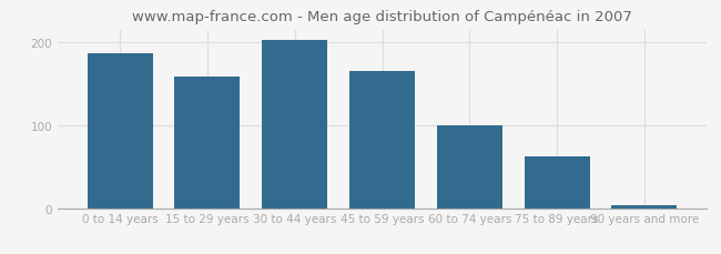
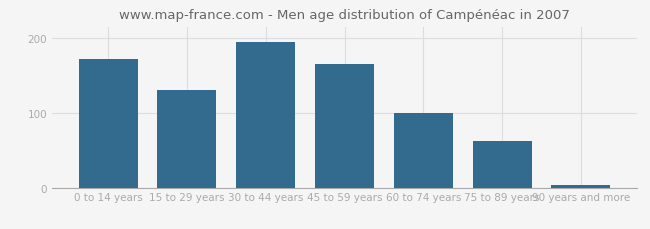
0 to 14 years: 186 -> 172
15 to 29 years: 158 -> 130
30 to 44 years: 202 -> 194
